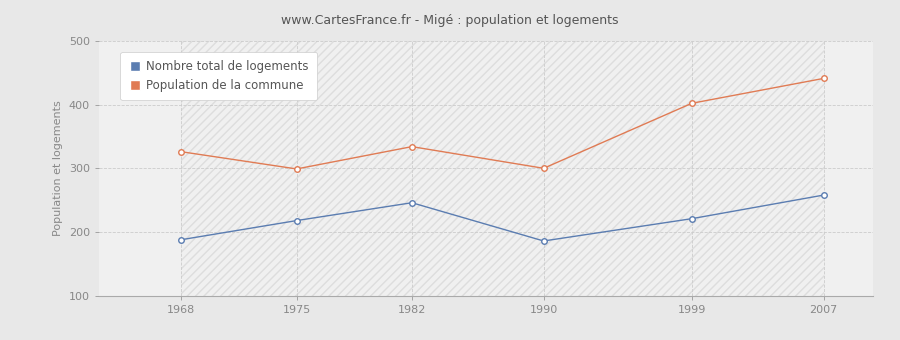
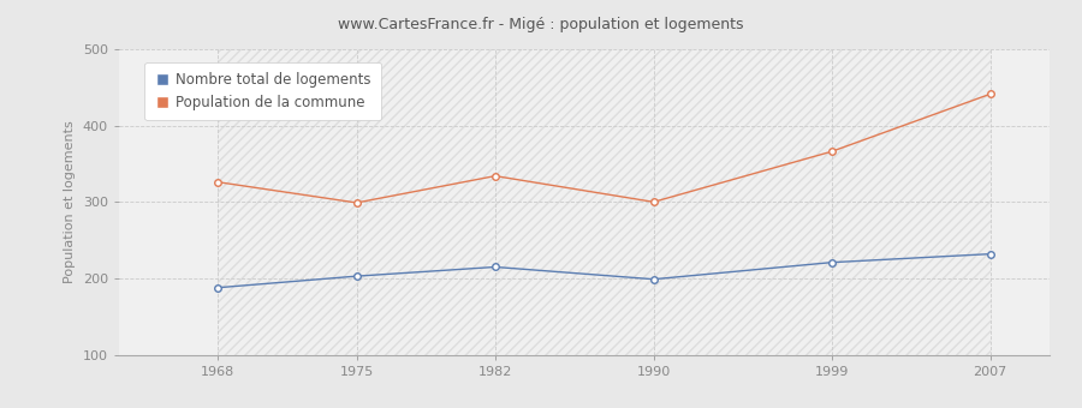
Nombre total de logements/1975: 218 -> 203
Nombre total de logements/1982: 246 -> 215
Nombre total de logements/1990: 186 -> 199
Population de la commune/1999: 402 -> 366
Nombre total de logements/2007: 258 -> 232
